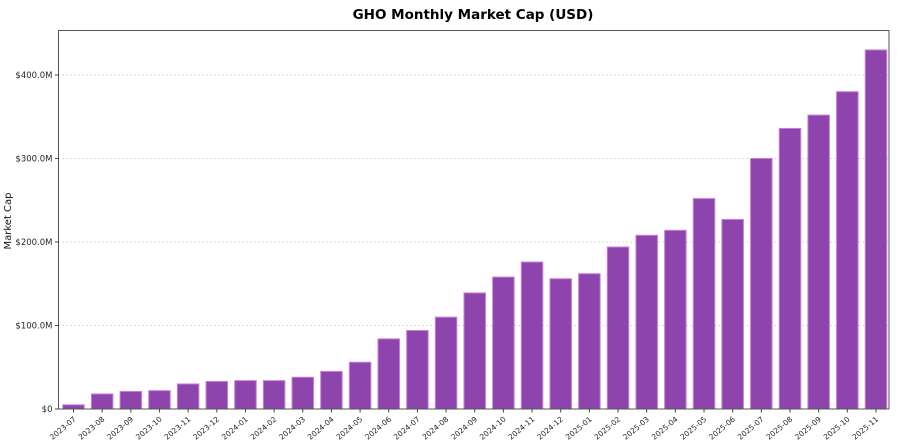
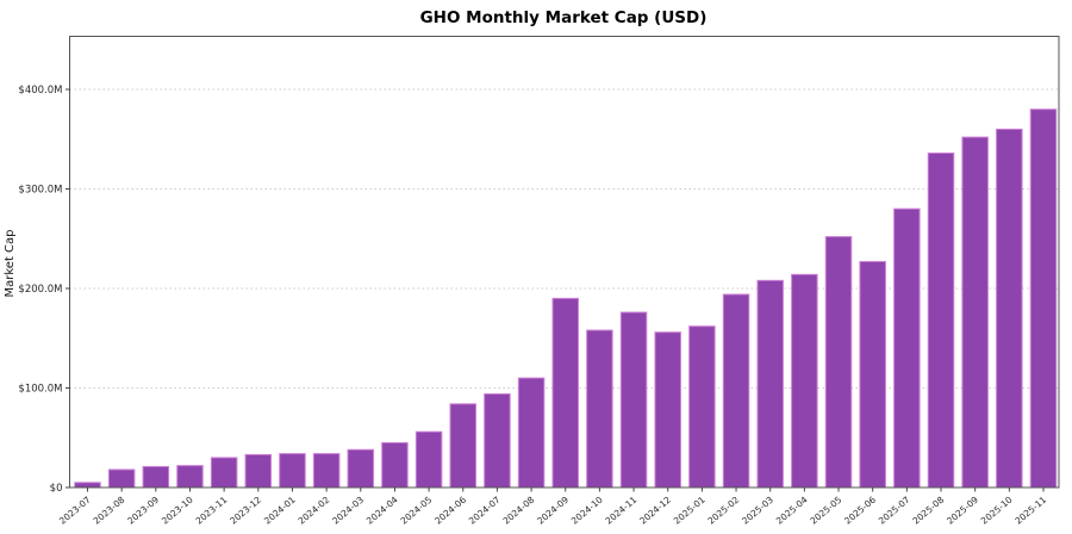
2024-09: $140M -> $190M
2025-07: $300M -> $280M
2025-10: $380M -> $360M
2025-11: $430M -> $380M
